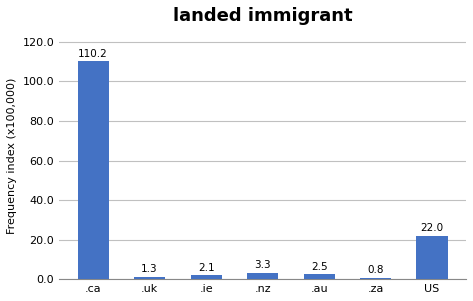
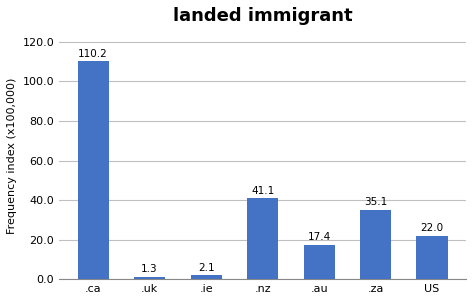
.nz: 3.3 -> 41.1
.au: 2.5 -> 17.4
.za: 0.8 -> 35.1
